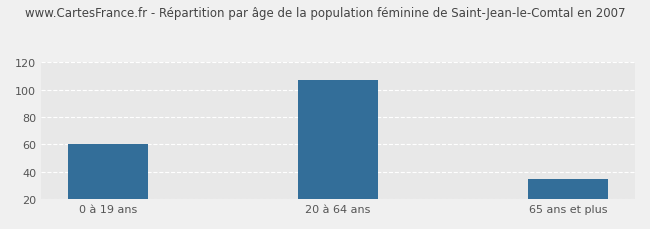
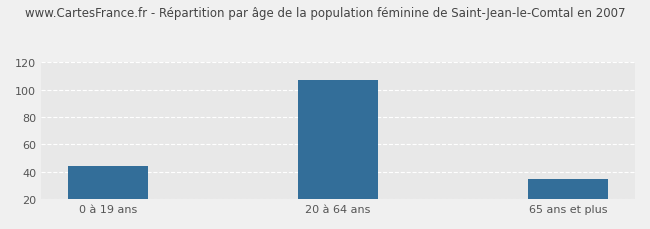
0 à 19 ans: 60 -> 44
